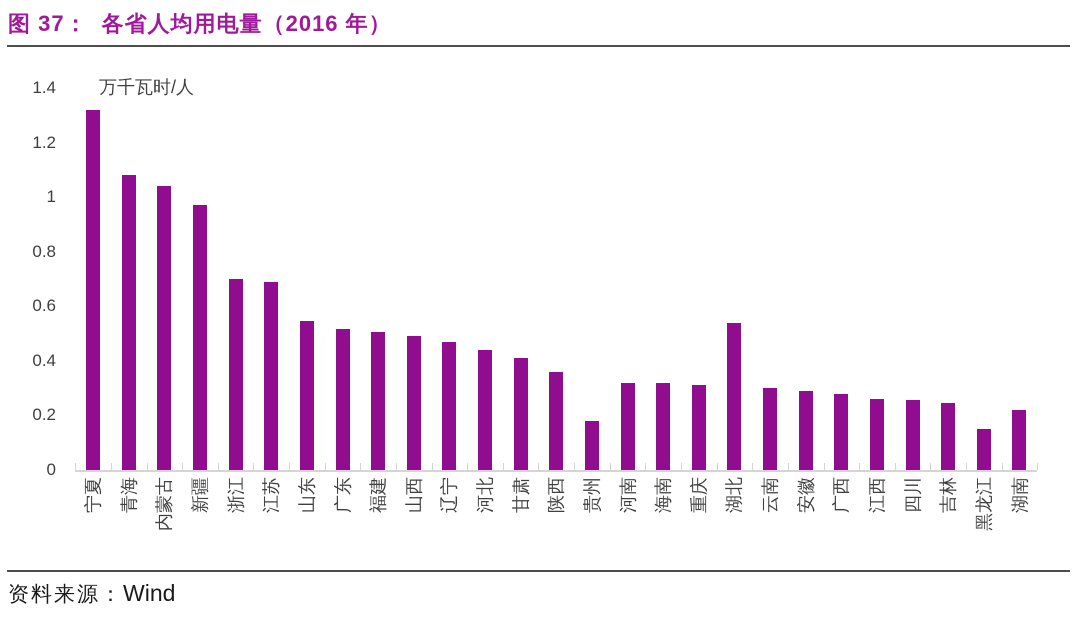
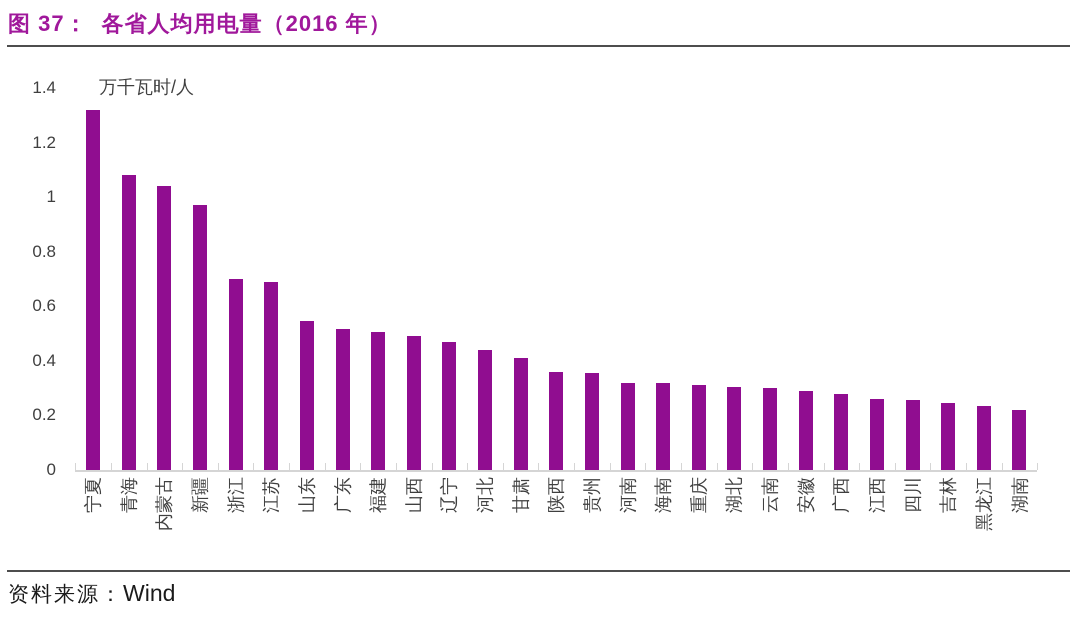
贵州: 0.18 -> 0.35
湖北: 0.54 -> 0.30
黑龙江: 0.15 -> 0.23
